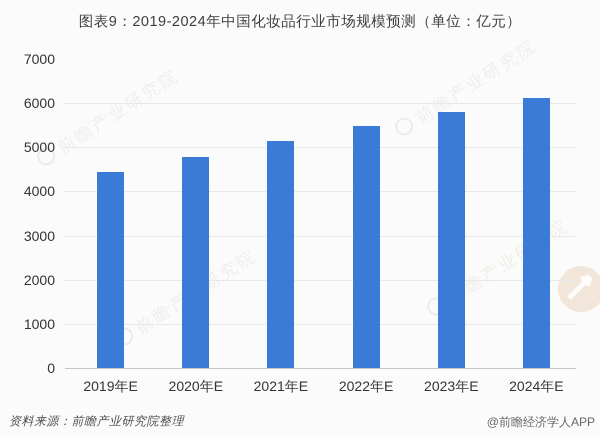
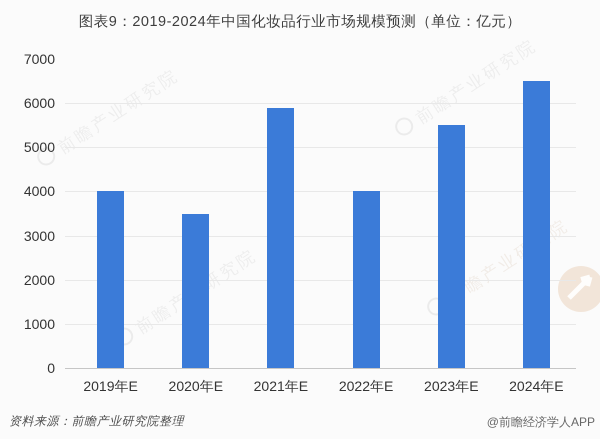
2019年E: 4400 -> 4000
2020年E: 4800 -> 3500
2021年E: 5200 -> 5900
2022年E: 5500 -> 4000
2023年E: 5800 -> 5500
2024年E: 6100 -> 6500
